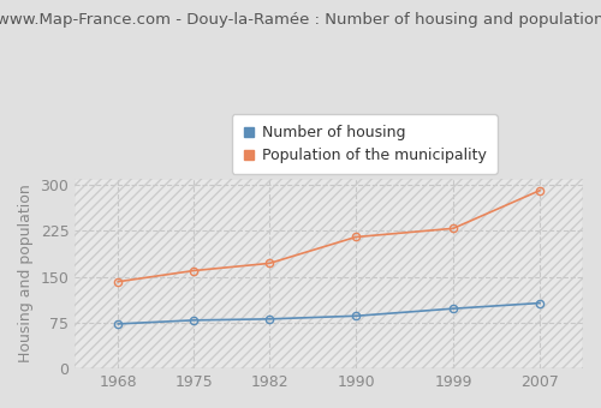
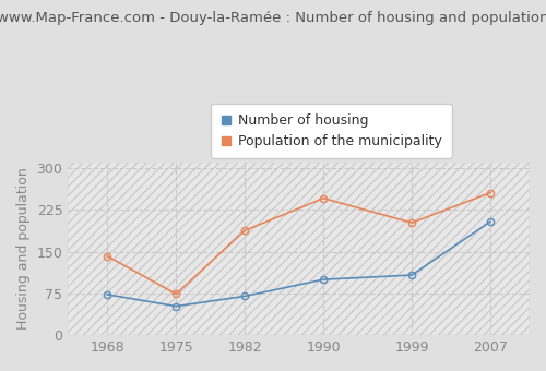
Number of housing/1975: 79 -> 52
Population of the municipality/1975: 160 -> 74
Number of housing/1982: 81 -> 70
Population of the municipality/1982: 172 -> 188
Number of housing/1990: 86 -> 100
Population of the municipality/1990: 215 -> 246
Number of housing/1999: 98 -> 108
Population of the municipality/1999: 229 -> 202
Number of housing/2007: 107 -> 204
Population of the municipality/2007: 291 -> 256
